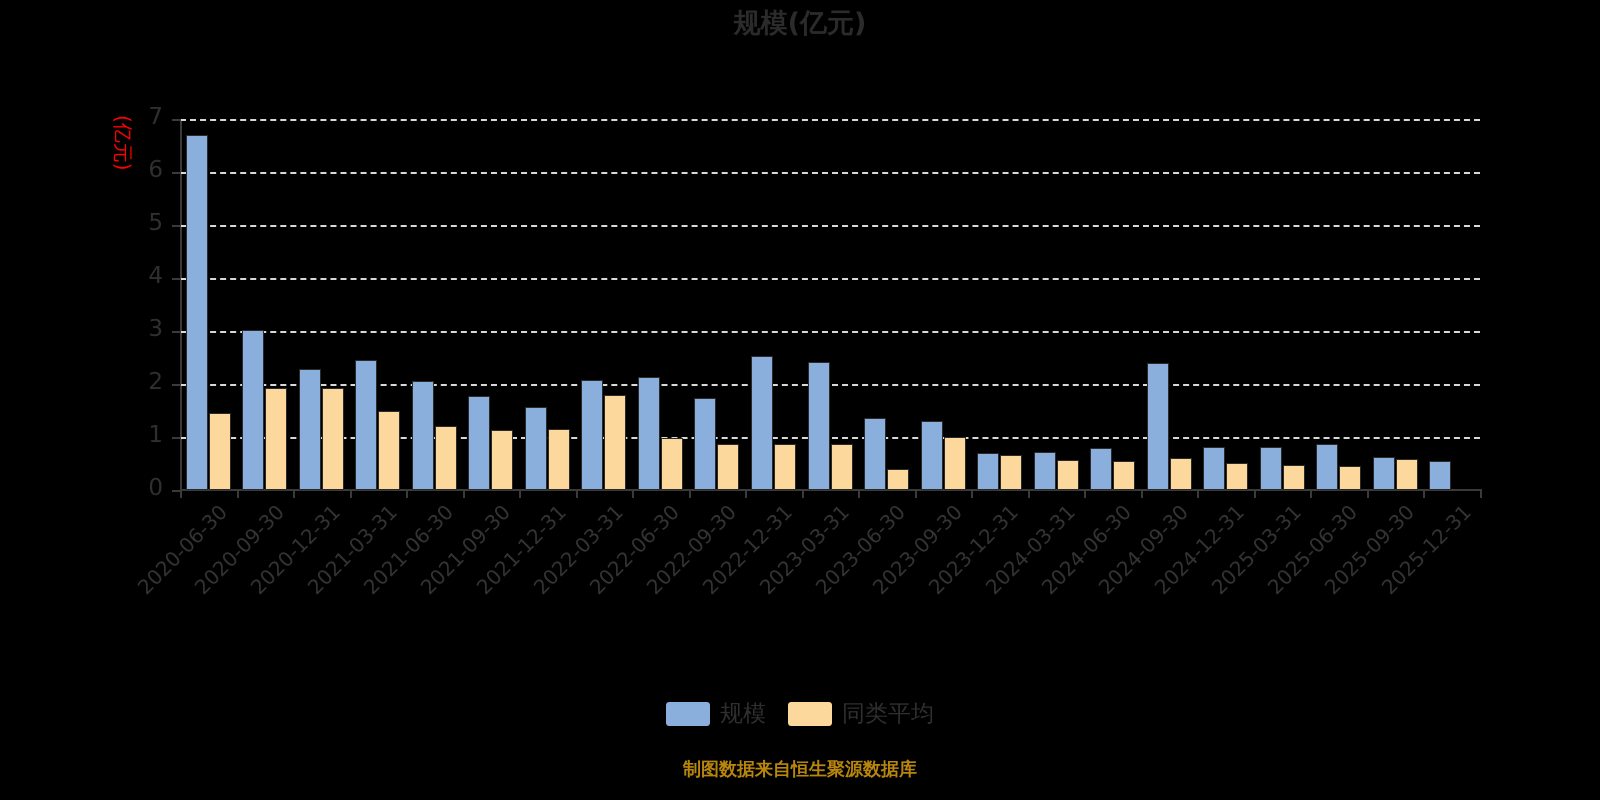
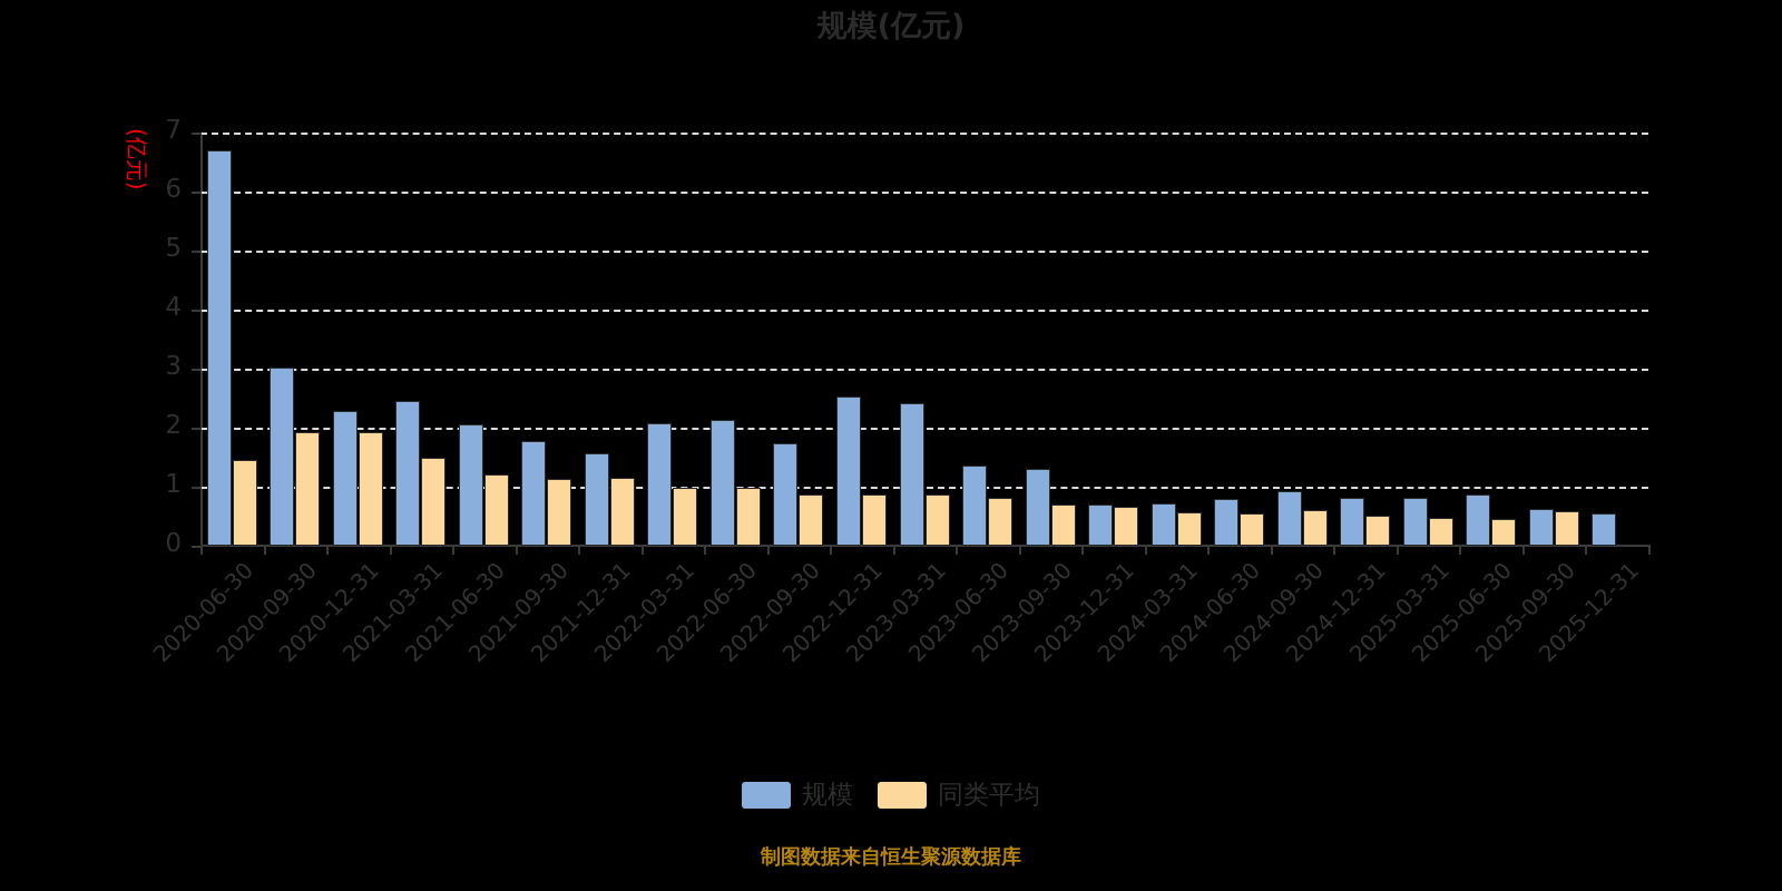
同类平均/2022-03-31: 1.8 -> 1.0
同类平均/2023-06-30: 0.4 -> 0.8
同类平均/2023-09-30: 1.0 -> 0.7
规模/2024-09-30: 2.4 -> 0.9
